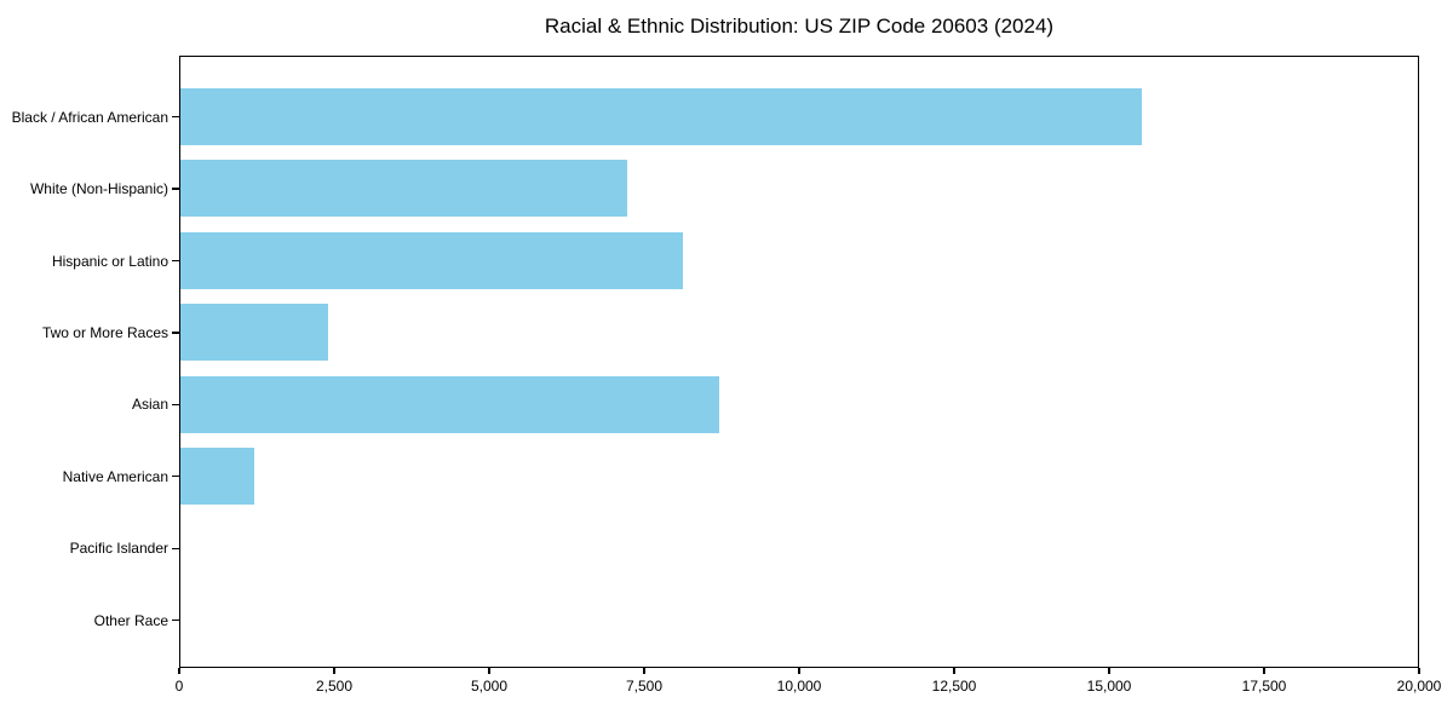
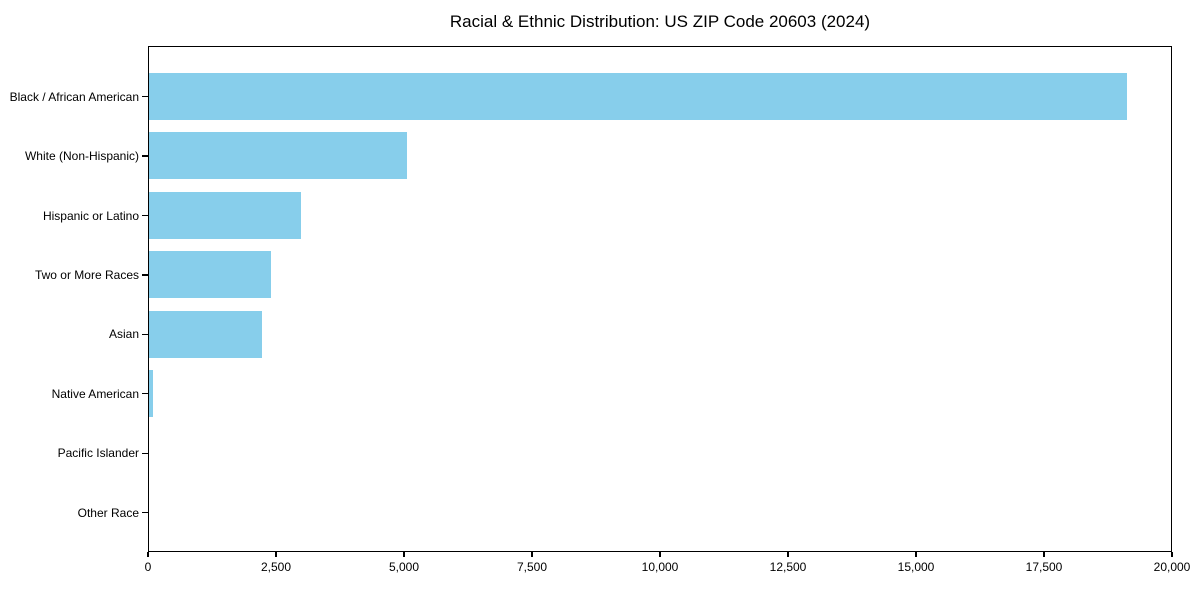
Black / African American: 15500 -> 19100
White (Non-Hispanic): 7200 -> 5000
Hispanic or Latino: 8100 -> 3000
Asian: 8700 -> 2200
Native American: 1200 -> 100
